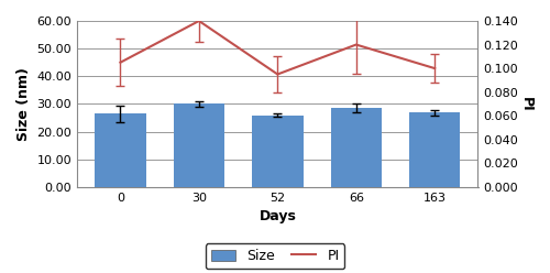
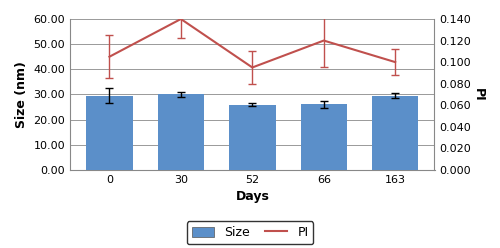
Size/0: 26.5 -> 29.5
Size/66: 28.5 -> 26.0
Size/163: 26.8 -> 29.5
